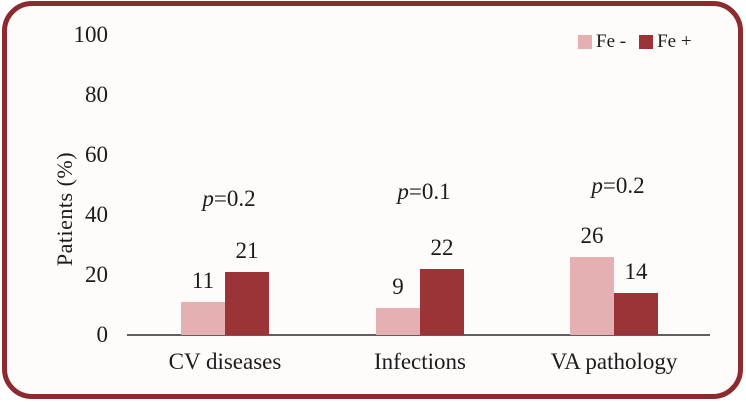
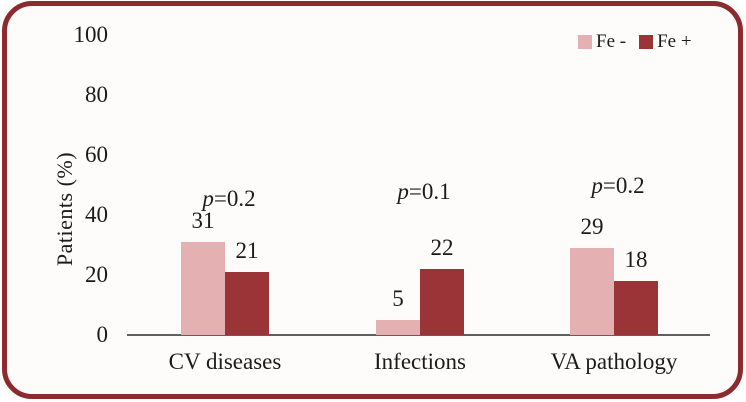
Fe -/CV diseases: 11 -> 31
Fe -/Infections: 9 -> 5
Fe -/VA pathology: 26 -> 29
Fe +/VA pathology: 14 -> 18
